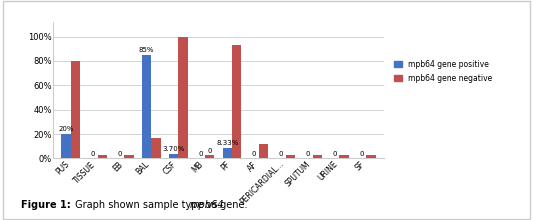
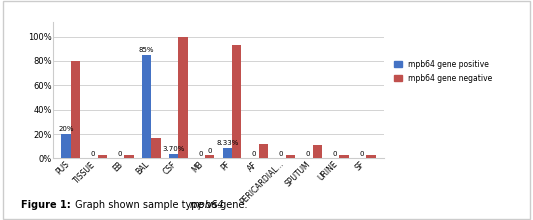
mpb64 gene negative/SPUTUM: 3% -> 11%
